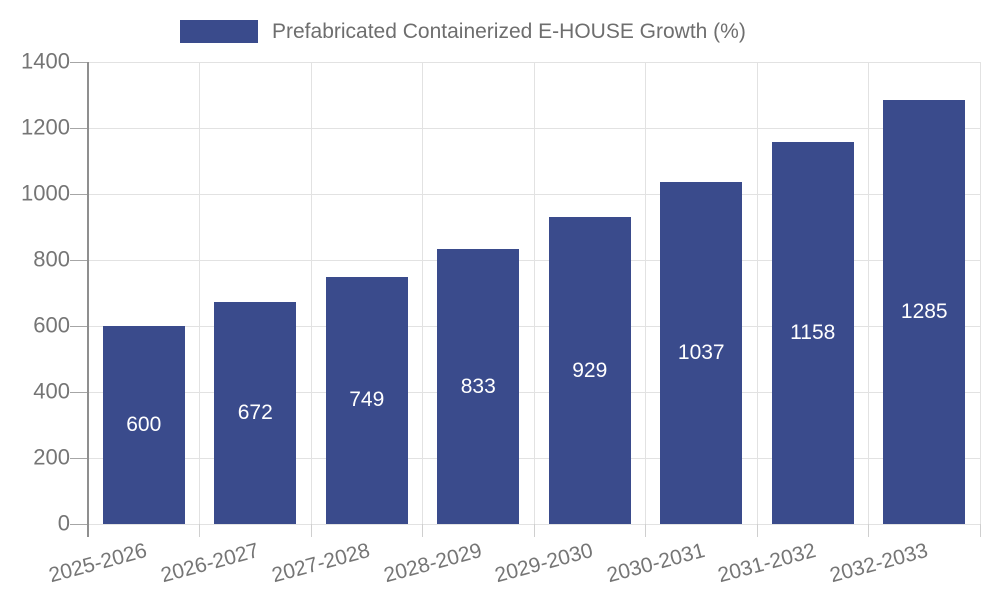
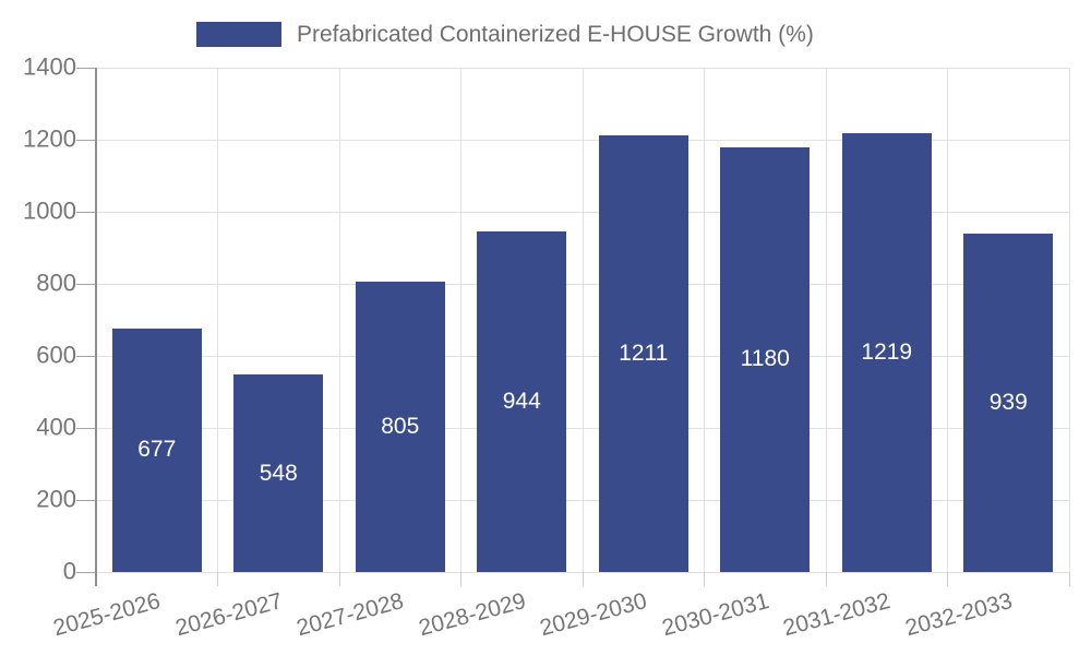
2025-2026: 600 -> 677
2026-2027: 672 -> 548
2027-2028: 749 -> 805
2028-2029: 833 -> 944
2029-2030: 929 -> 1211
2030-2031: 1037 -> 1180
2031-2032: 1158 -> 1219
2032-2033: 1285 -> 939
